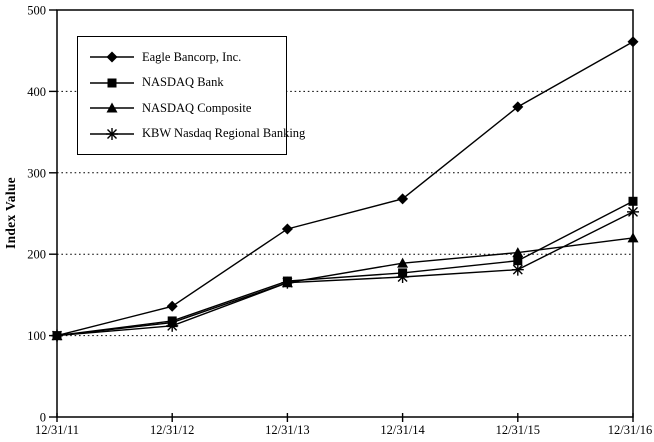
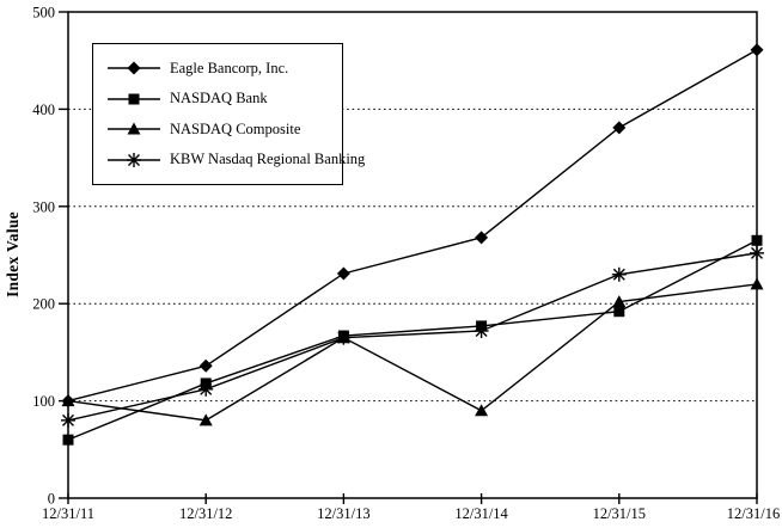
NASDAQ Bank/12/31/11: 100 -> 60
KBW Nasdaq Regional Banking/12/31/11: 100 -> 80
NASDAQ Composite/12/31/12: 120 -> 80
NASDAQ Composite/12/31/14: 190 -> 90
KBW Nasdaq Regional Banking/12/31/15: 180 -> 230
